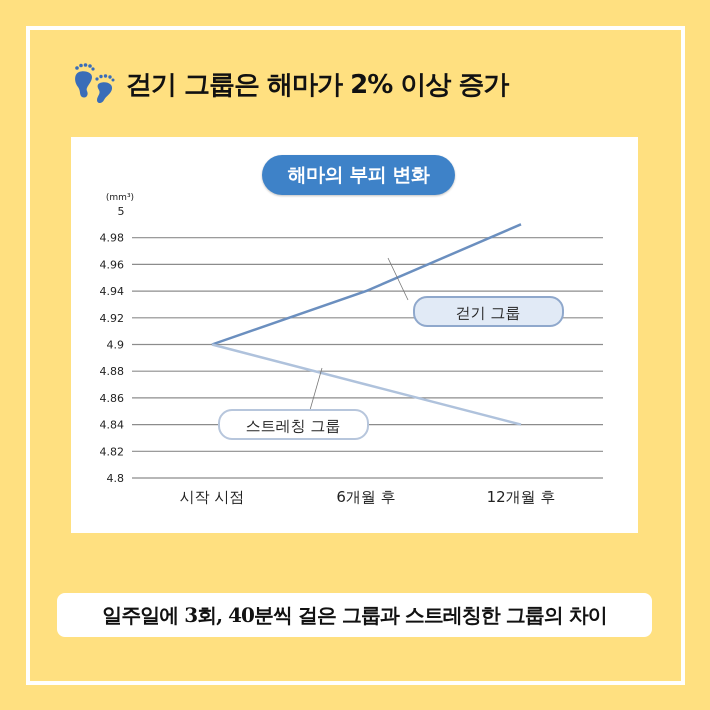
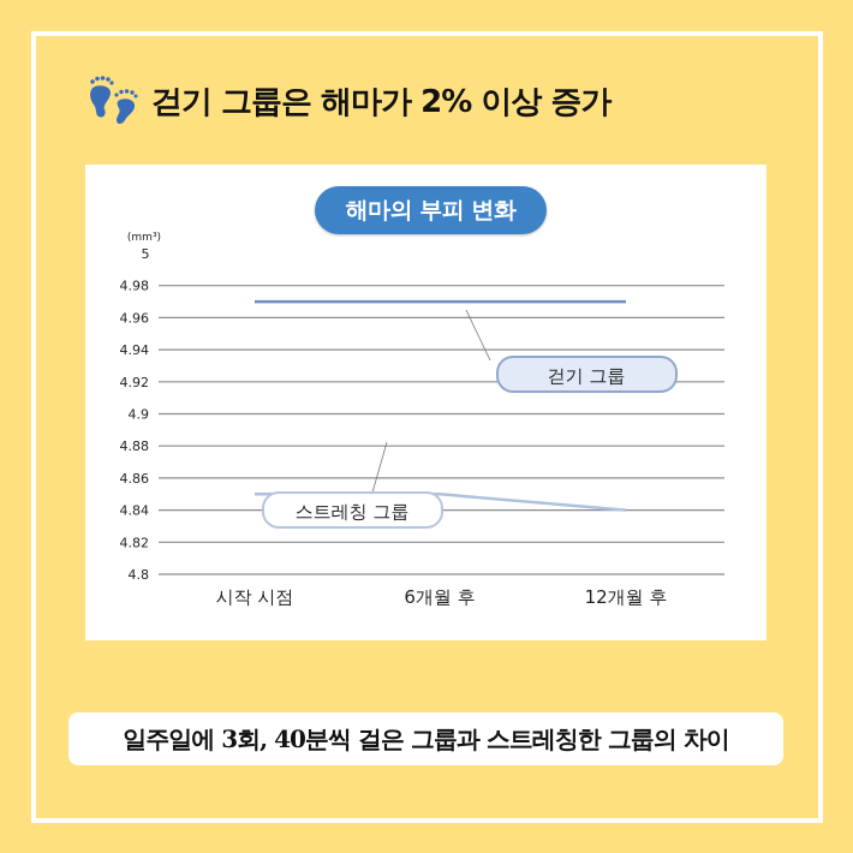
걷기 그룹/시작 시점: 4.90 -> 4.97
스트레칭 그룹/시작 시점: 4.90 -> 4.85
걷기 그룹/6개월 후: 4.94 -> 4.97
스트레칭 그룹/6개월 후: 4.87 -> 4.85
걷기 그룹/12개월 후: 4.99 -> 4.97
